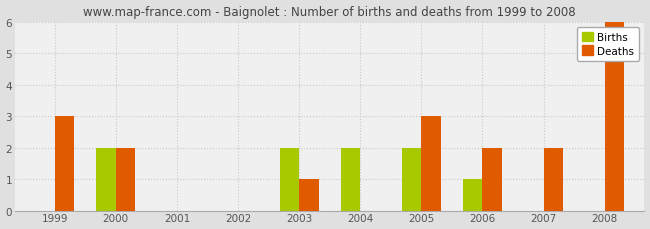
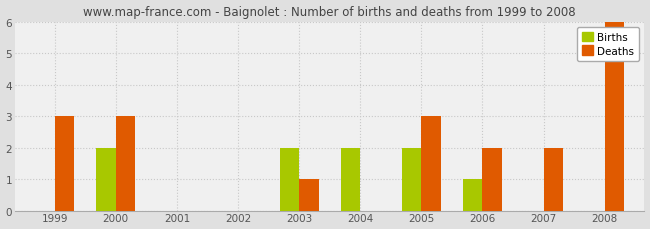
Deaths/2000: 2 -> 3
